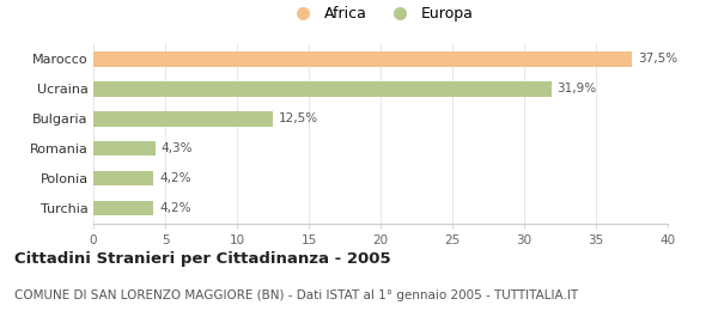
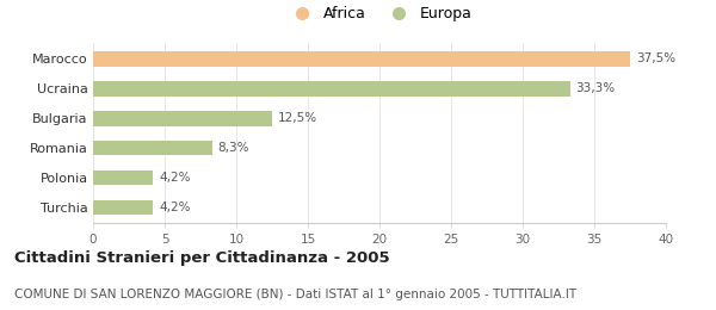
Ucraina: 31,9% -> 33,3%
Romania: 4,3% -> 8,3%
